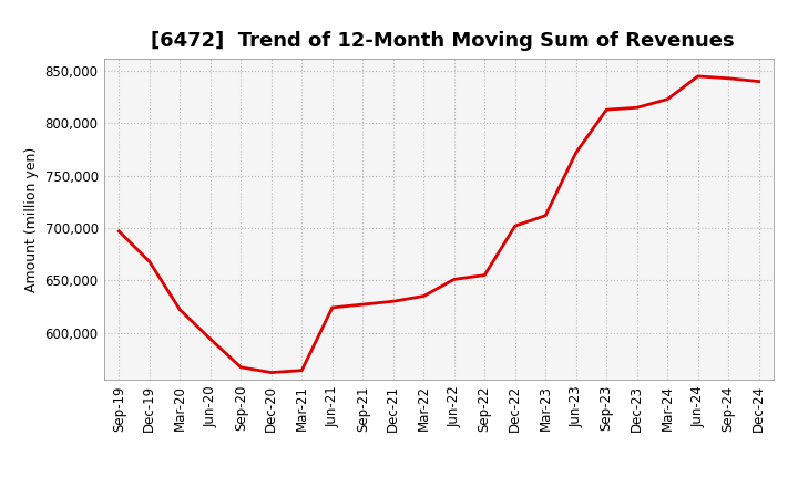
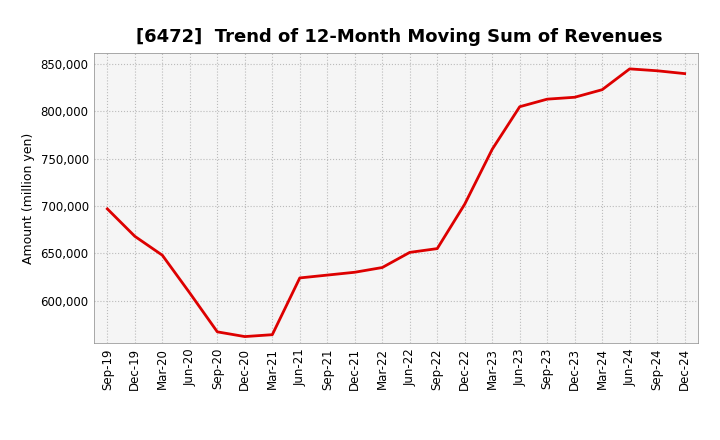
Mar-20: 622,000 -> 648,000
Jun-20: 594,000 -> 608,000
Mar-23: 712,000 -> 760,000
Jun-23: 772,000 -> 805,000
